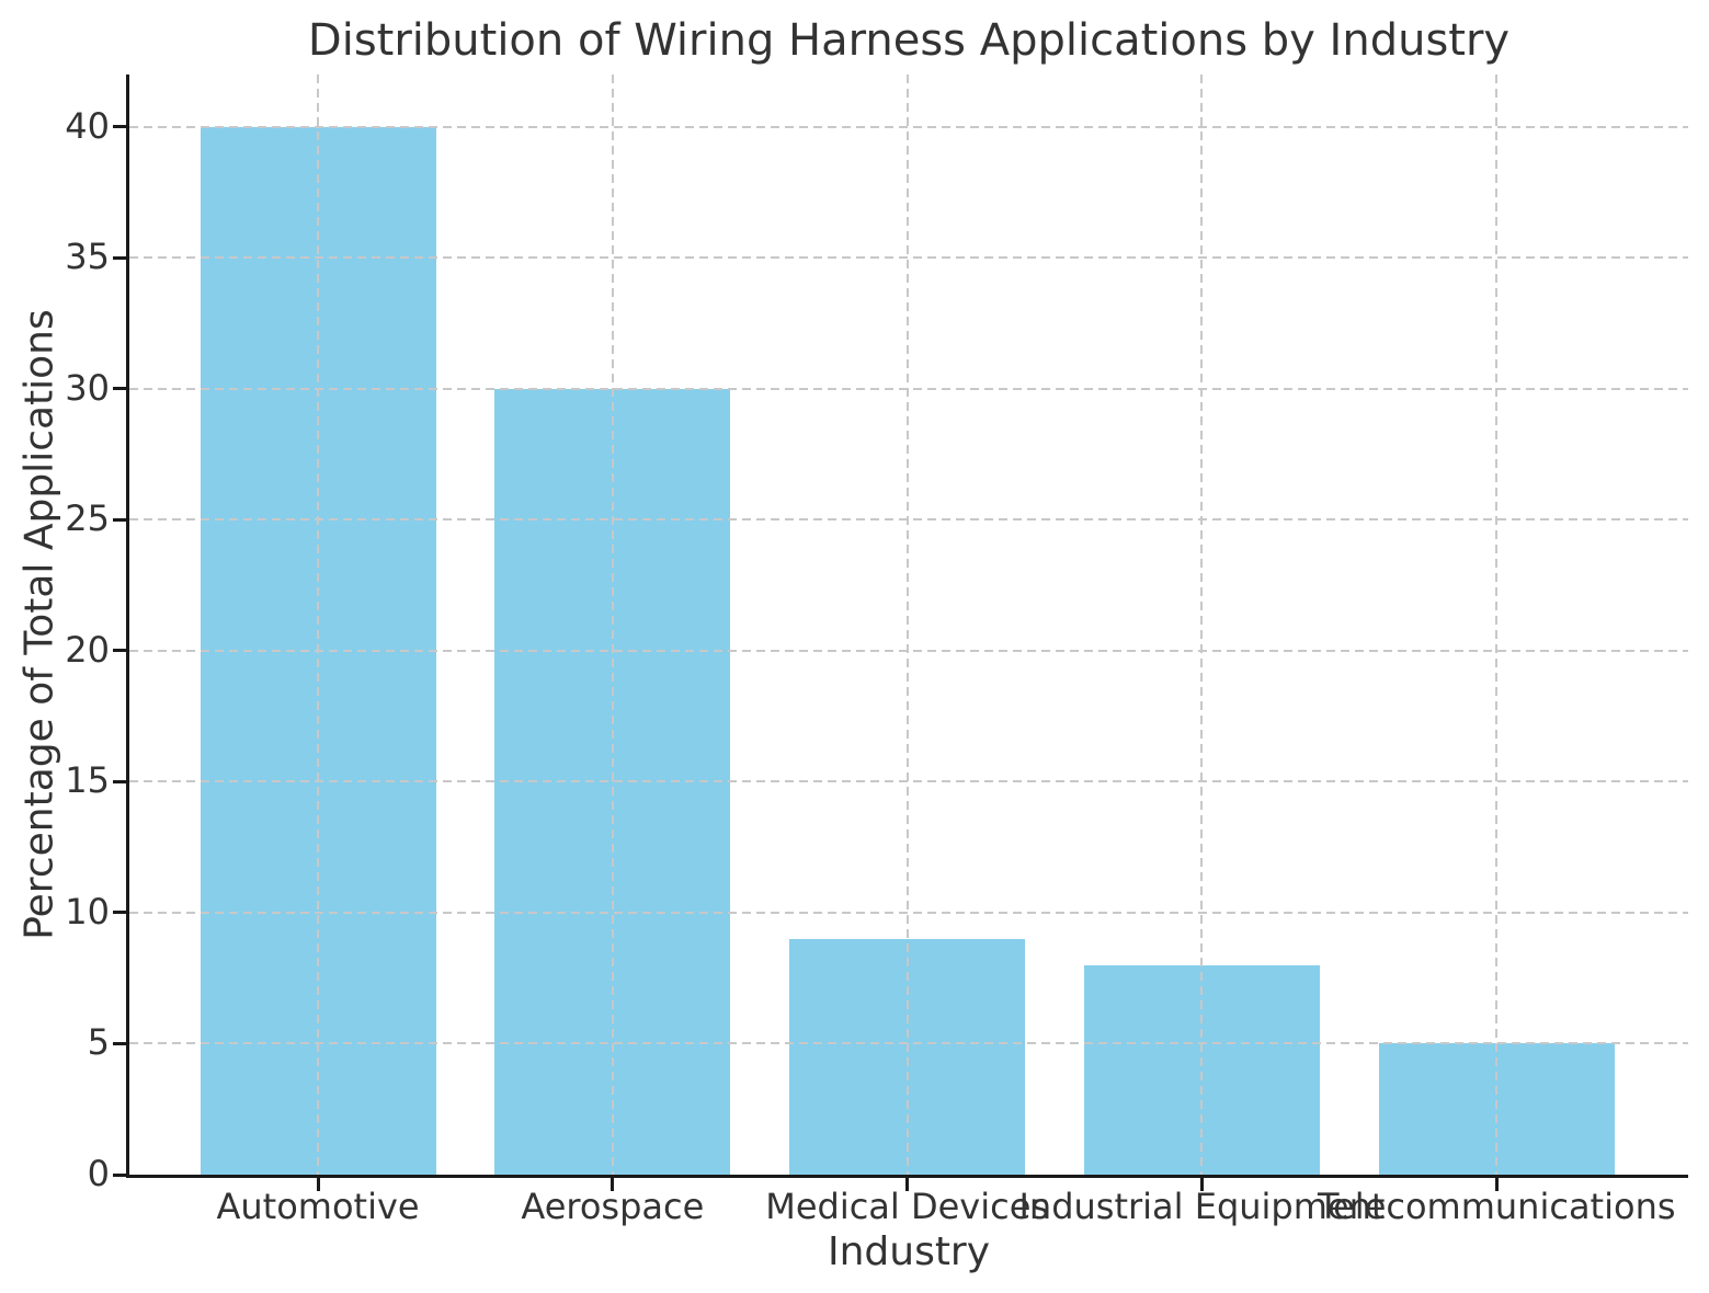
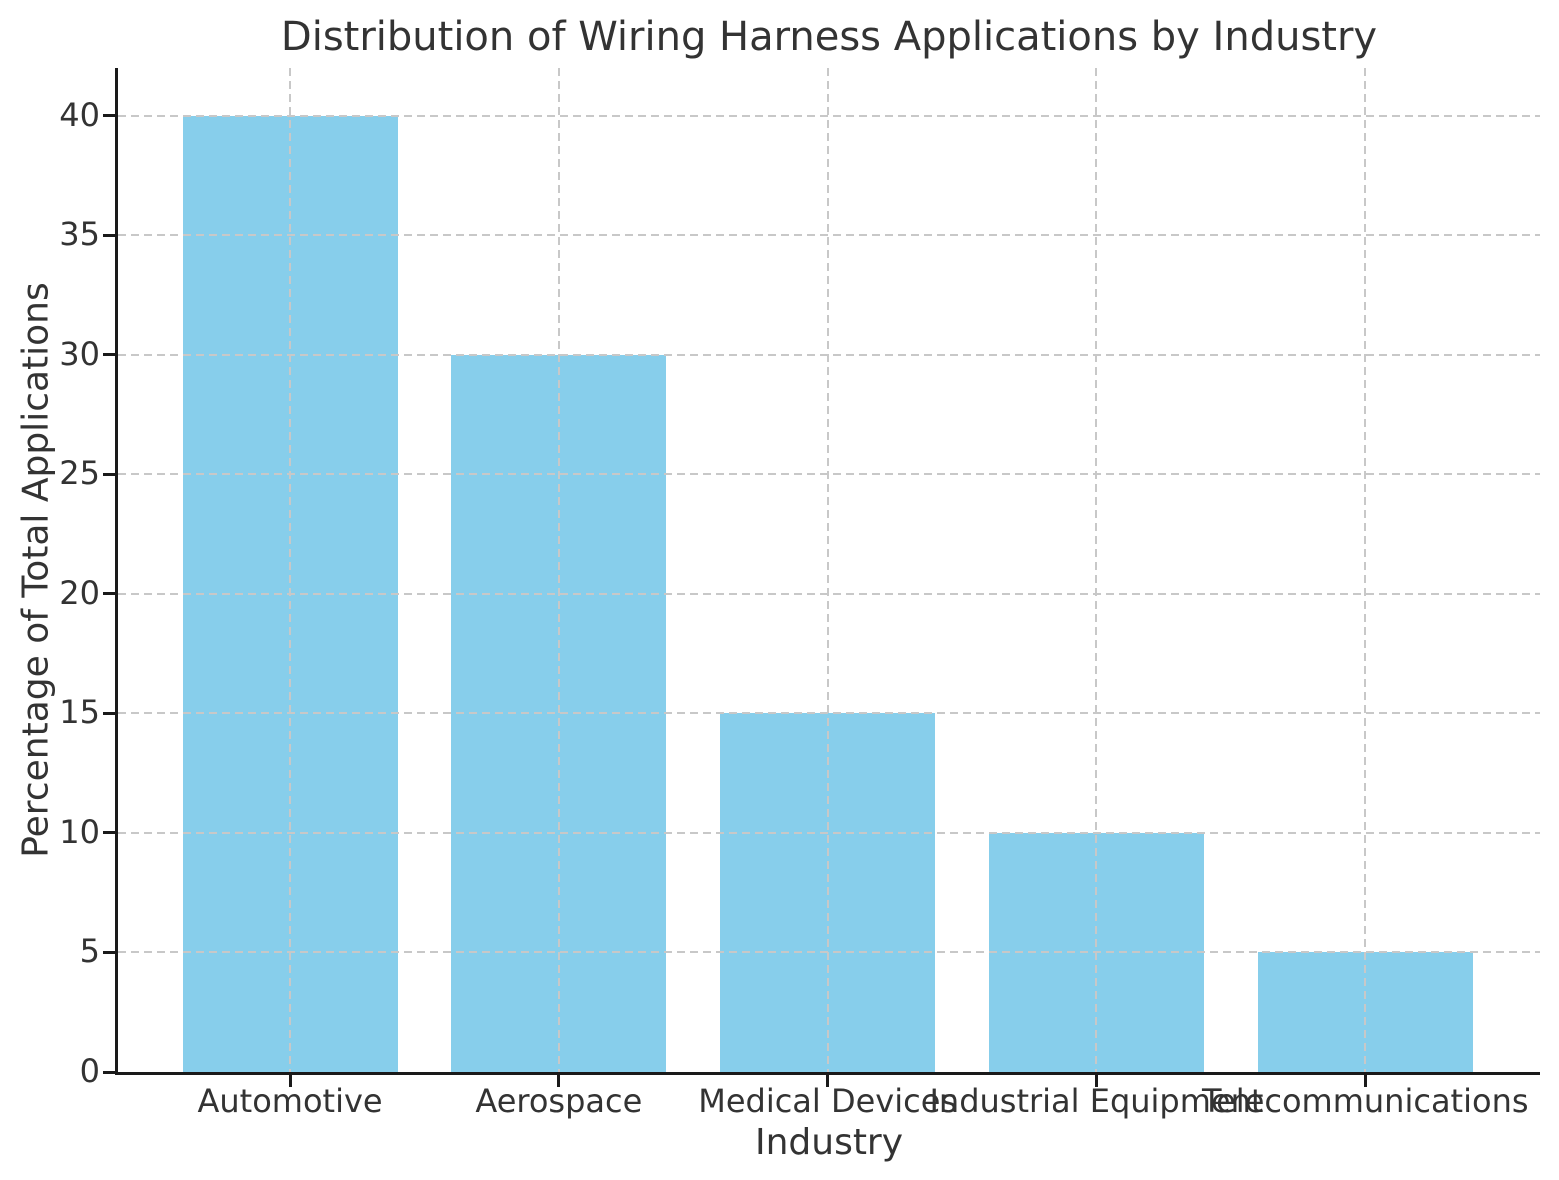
Medical Devices: 9 -> 15
Industrial Equipment: 8 -> 10
